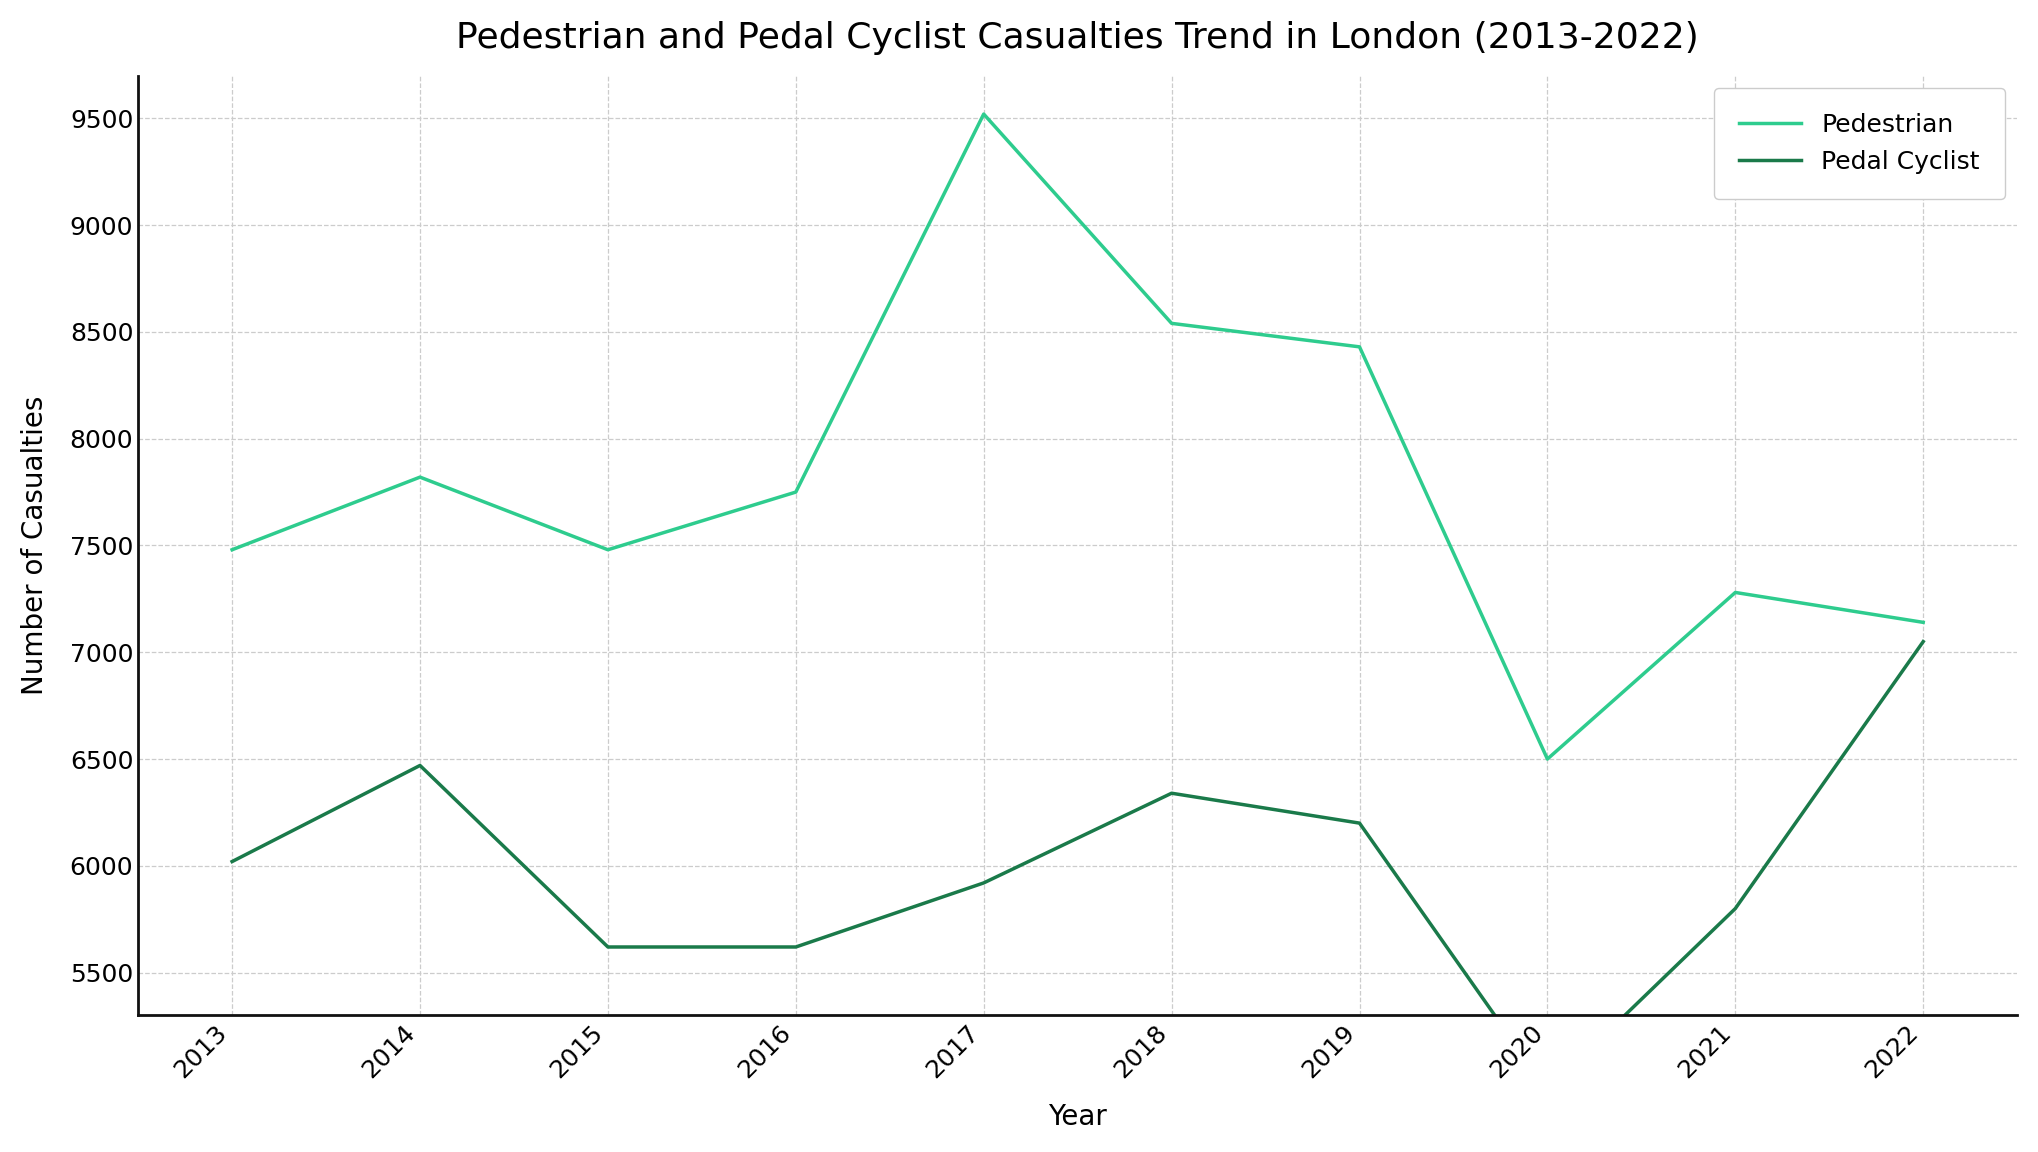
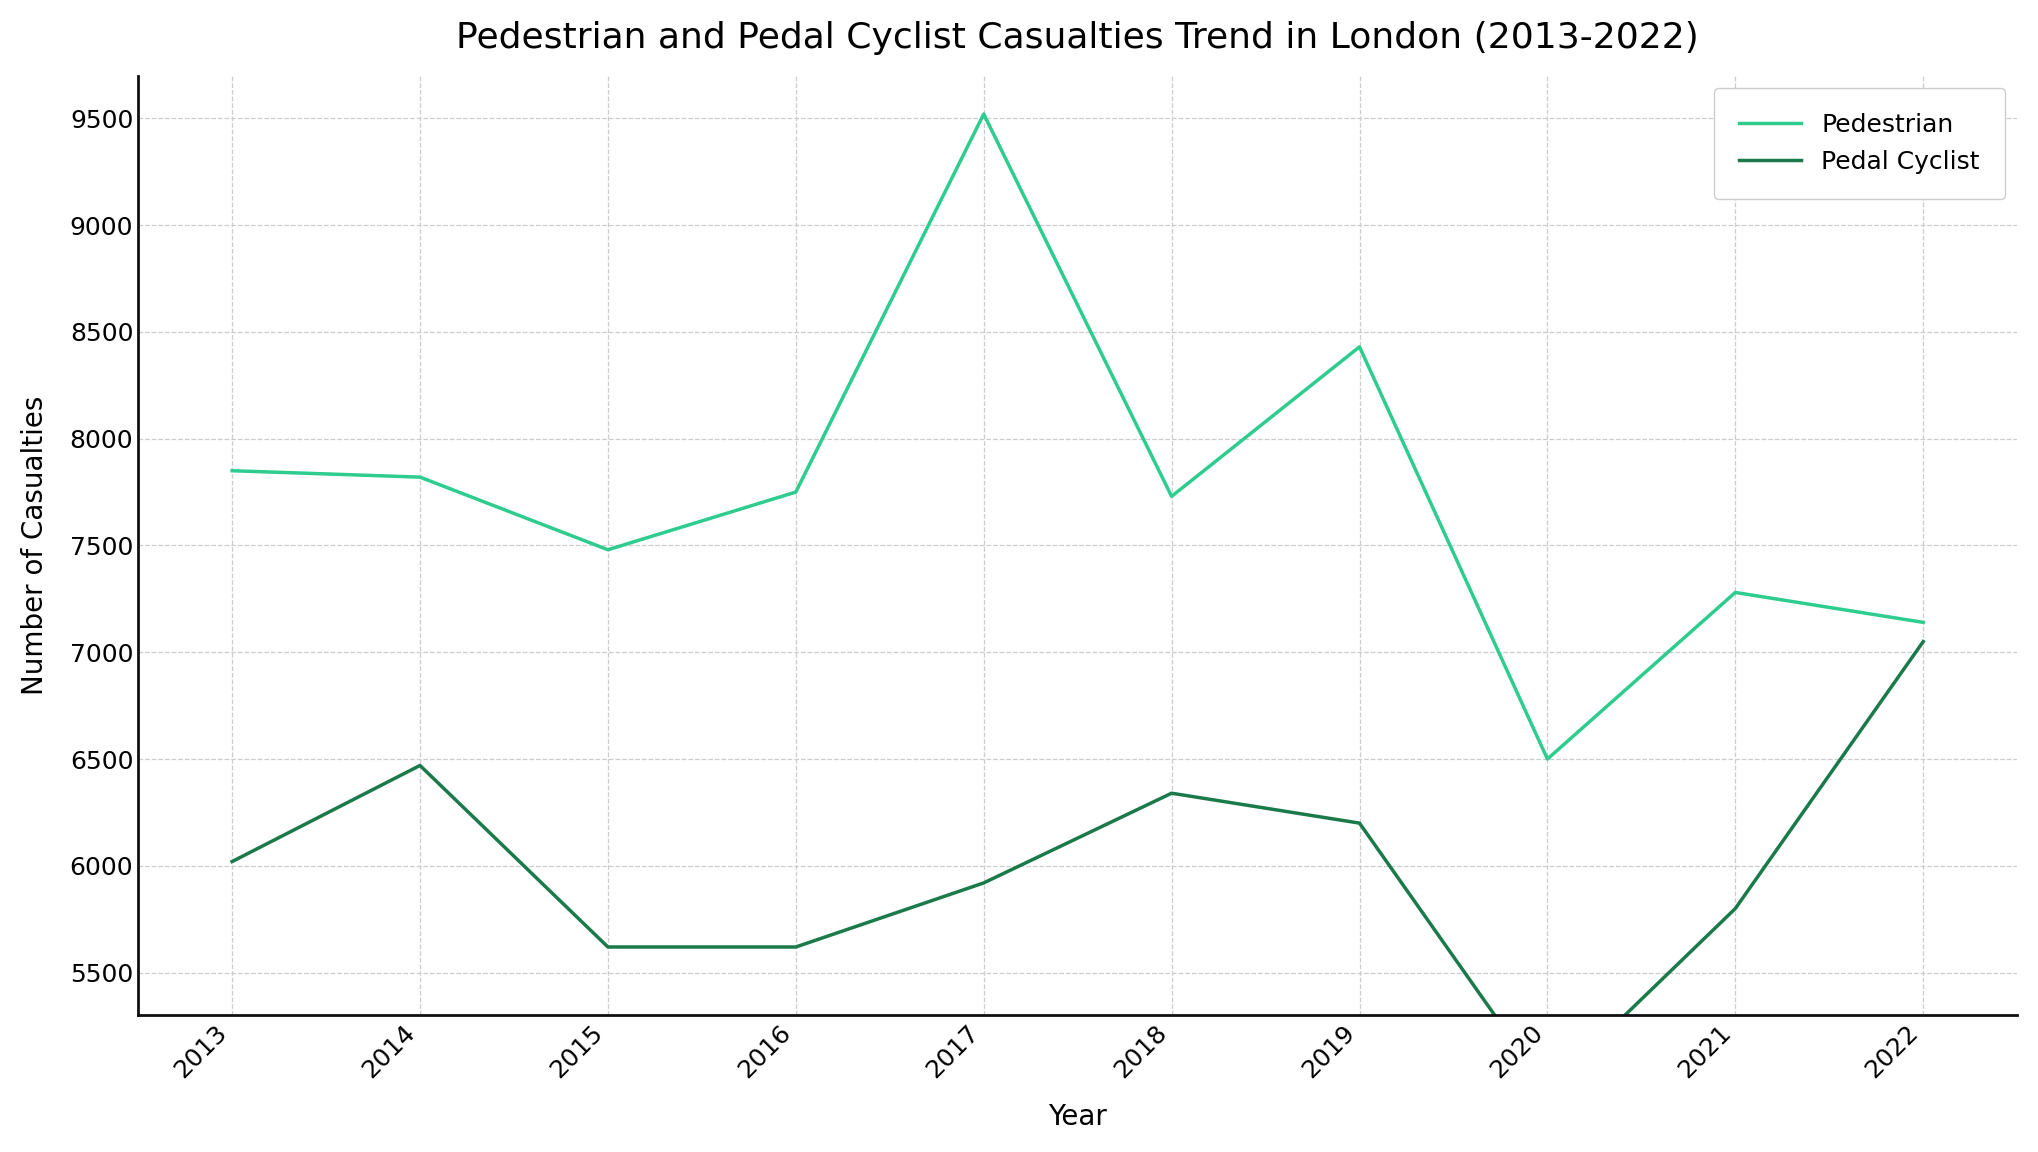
Pedestrian/2013: 7480 -> 7850
Pedestrian/2018: 8540 -> 7730
